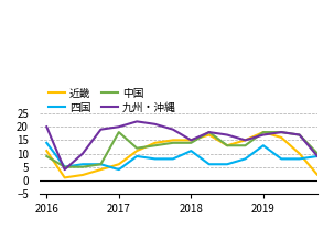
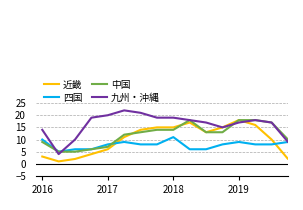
近畿/2016: 11 -> 3
四国/2016: 14 -> 10
九州・沖縄/2016: 20 -> 14
四国/2017: 4 -> 8
中国/2017: 18 -> 7
九州・沖縄/2018: 15 -> 19
四国/2019: 13 -> 9
